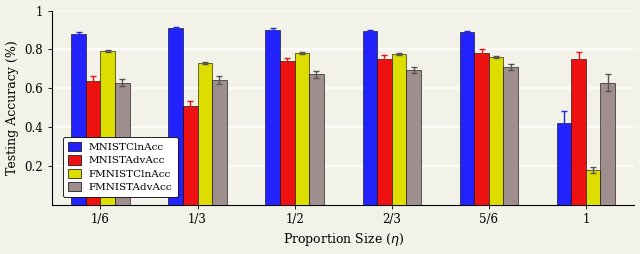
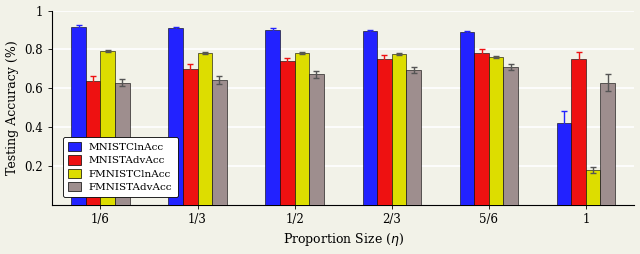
MNISTClnAcc/1/6: 0.88 -> 0.92
MNISTAdvAcc/1/3: 0.51 -> 0.70
FMNISTClnAcc/1/3: 0.73 -> 0.78
